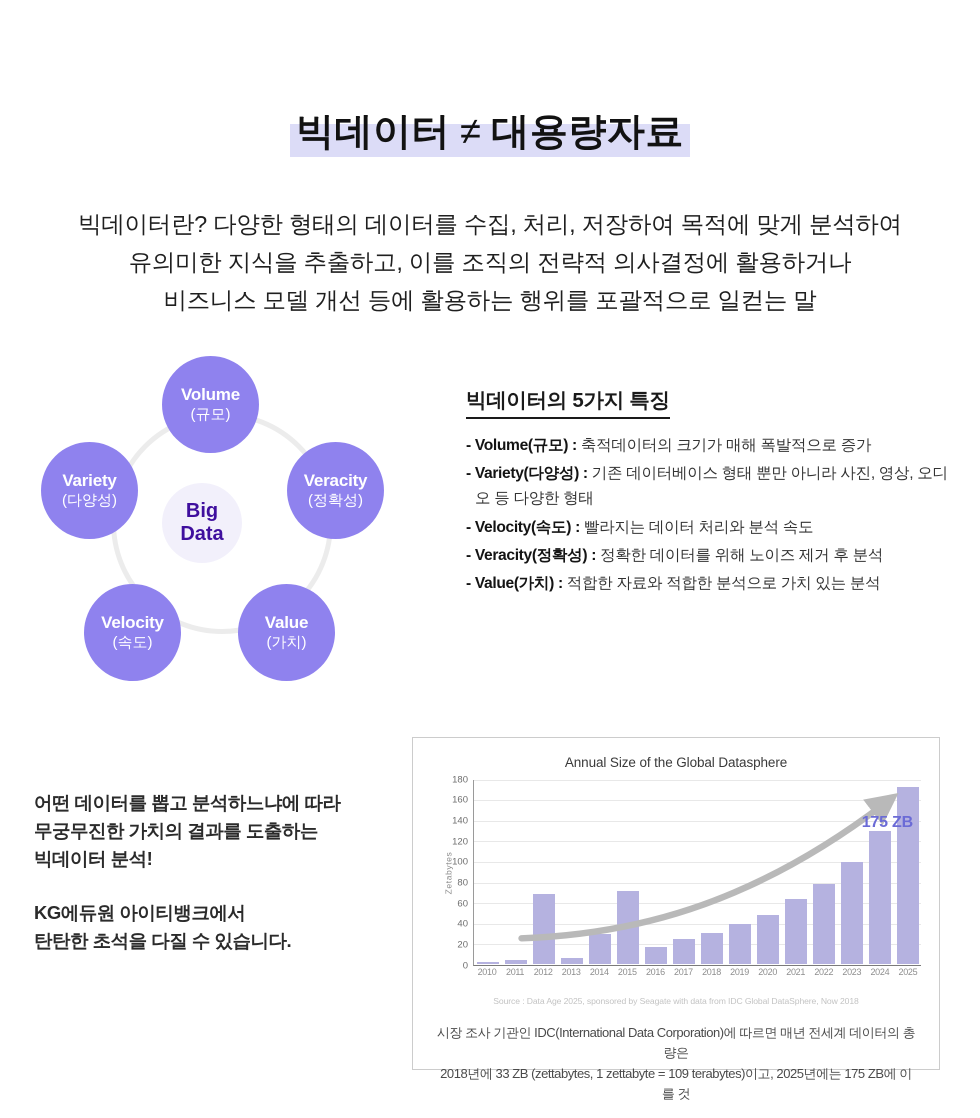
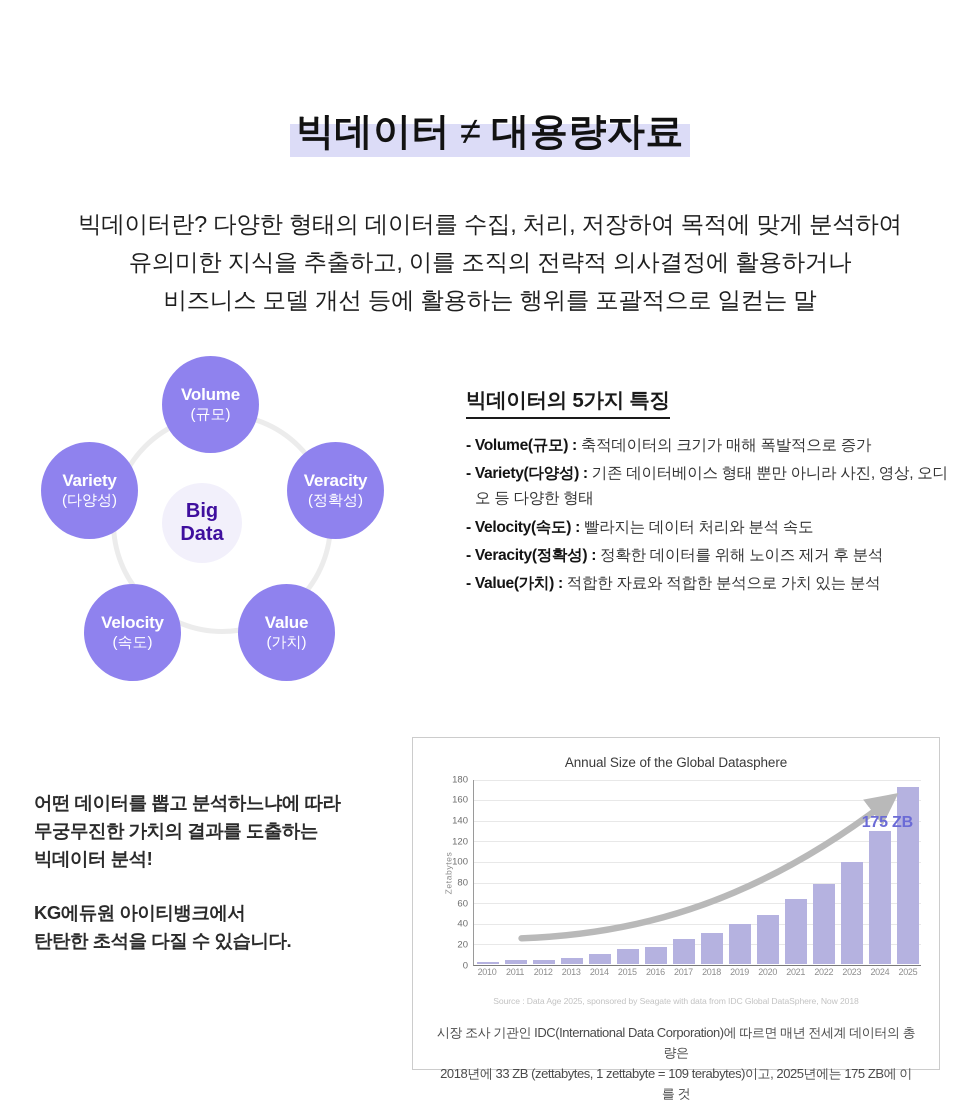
2012: 68 -> 4
2014: 29 -> 10
2015: 71 -> 14
